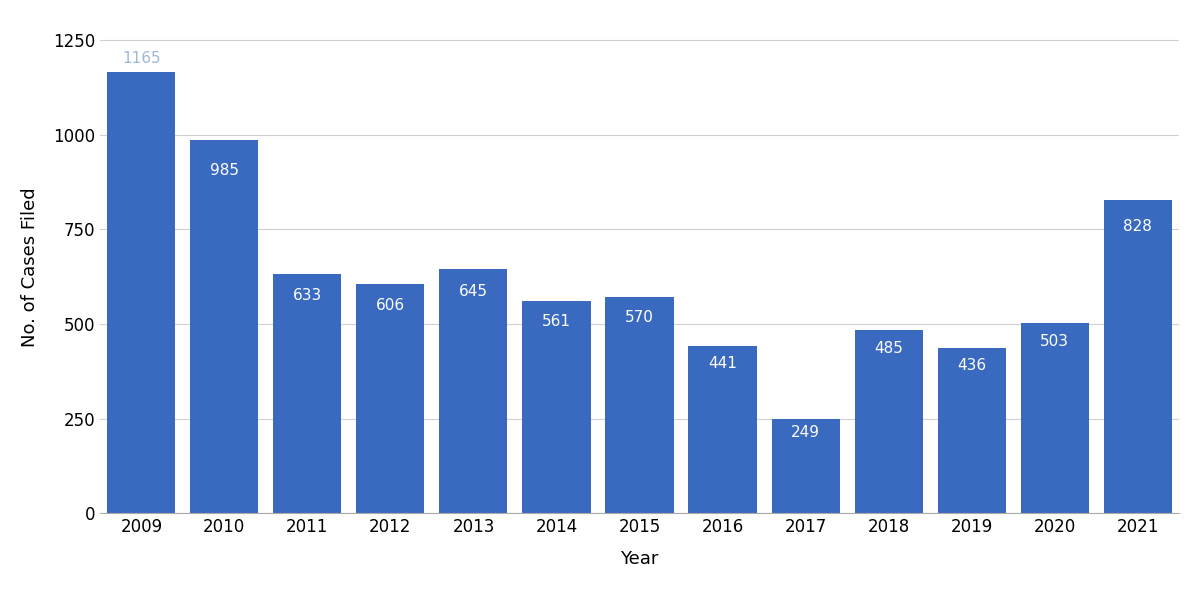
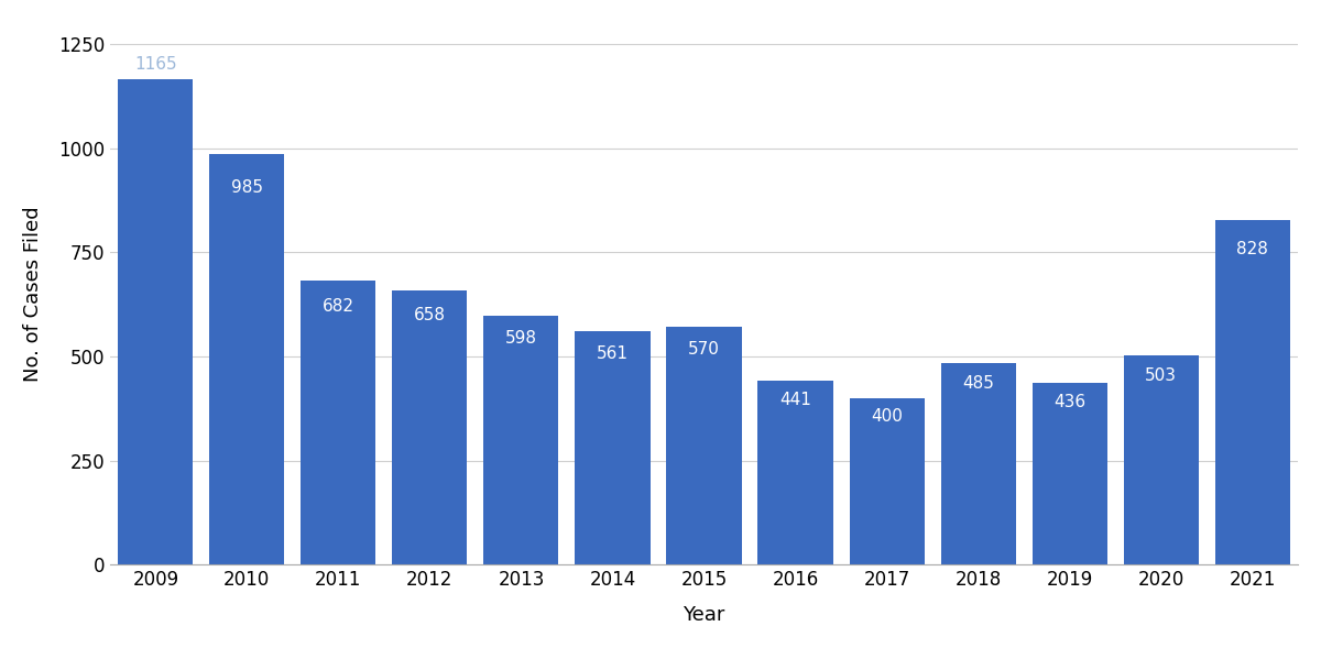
2011: 633 -> 682
2012: 606 -> 658
2013: 645 -> 598
2017: 249 -> 400
